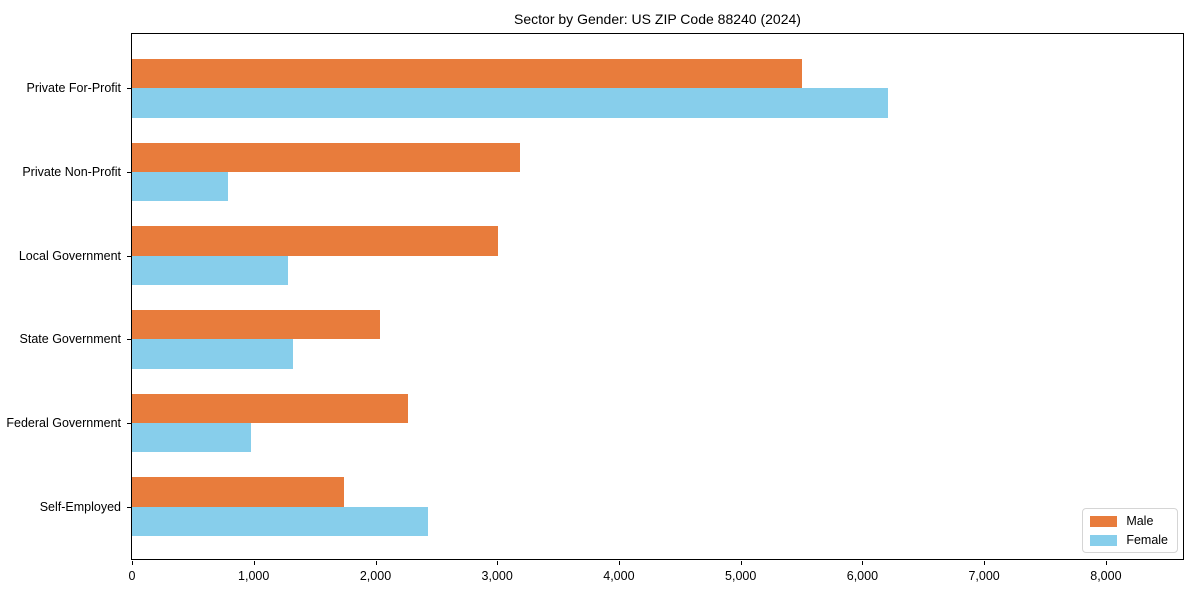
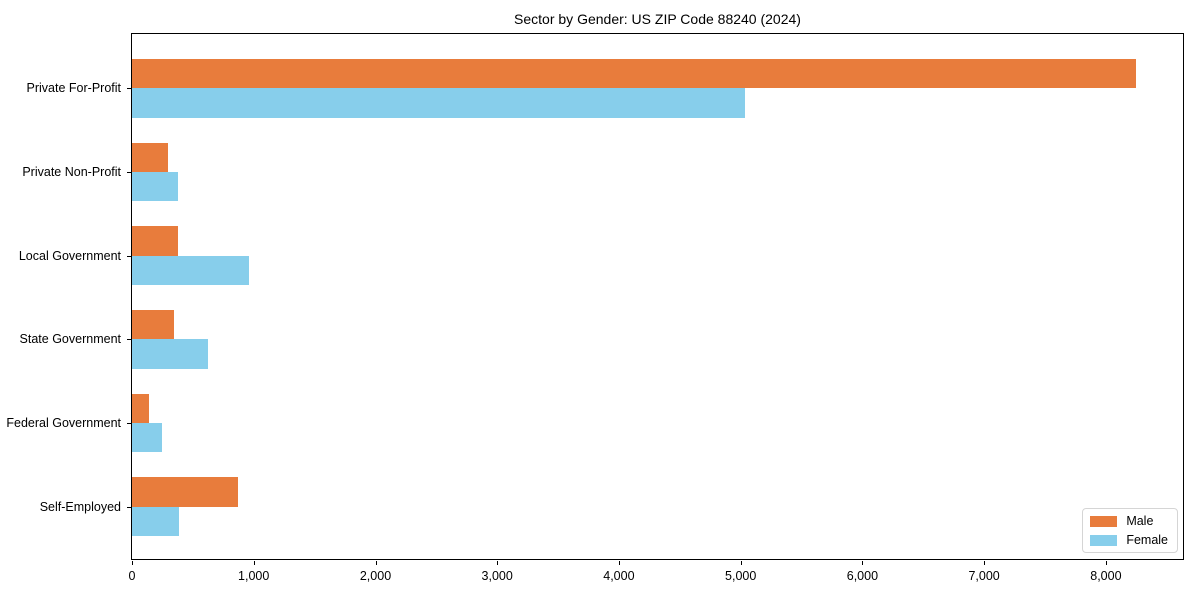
Male/Private For-Profit: 5500 -> 8250
Female/Private For-Profit: 6210 -> 5040
Male/Private Non-Profit: 3190 -> 300
Female/Private Non-Profit: 790 -> 380
Male/Local Government: 3010 -> 380
Female/Local Government: 1280 -> 960
Male/State Government: 2040 -> 340
Female/State Government: 1320 -> 620
Male/Federal Government: 2270 -> 140
Female/Federal Government: 980 -> 240
Male/Self-Employed: 1740 -> 870
Female/Self-Employed: 2430 -> 380
